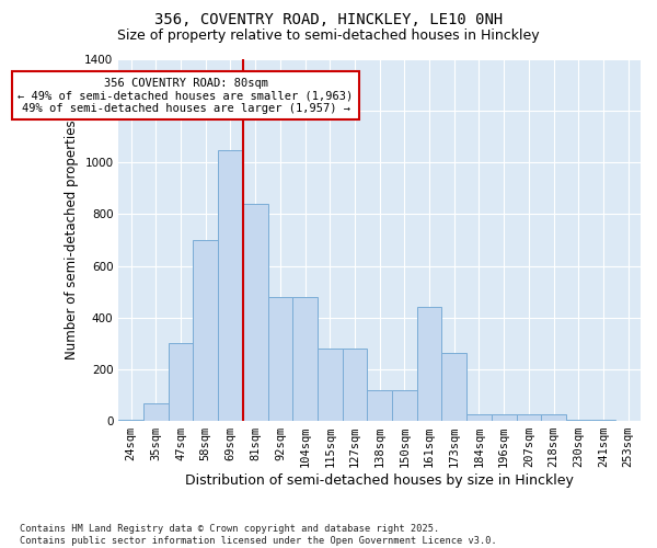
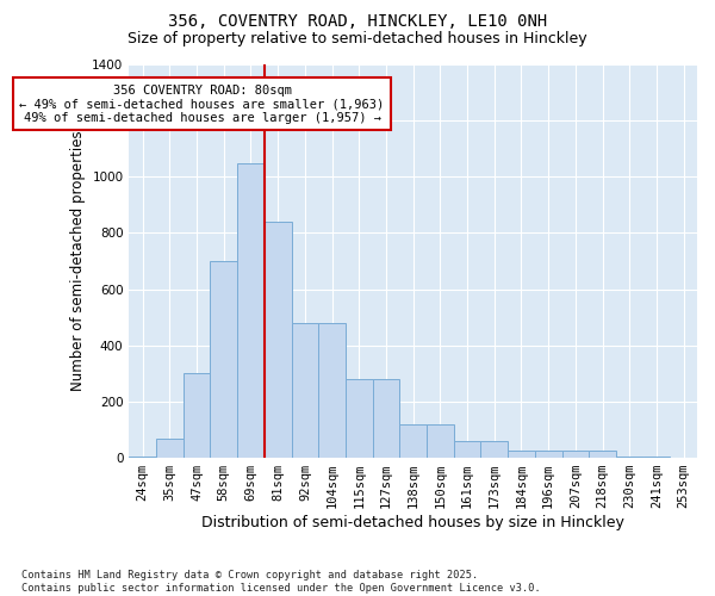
161sqm: 440 -> 60
173sqm: 265 -> 60
